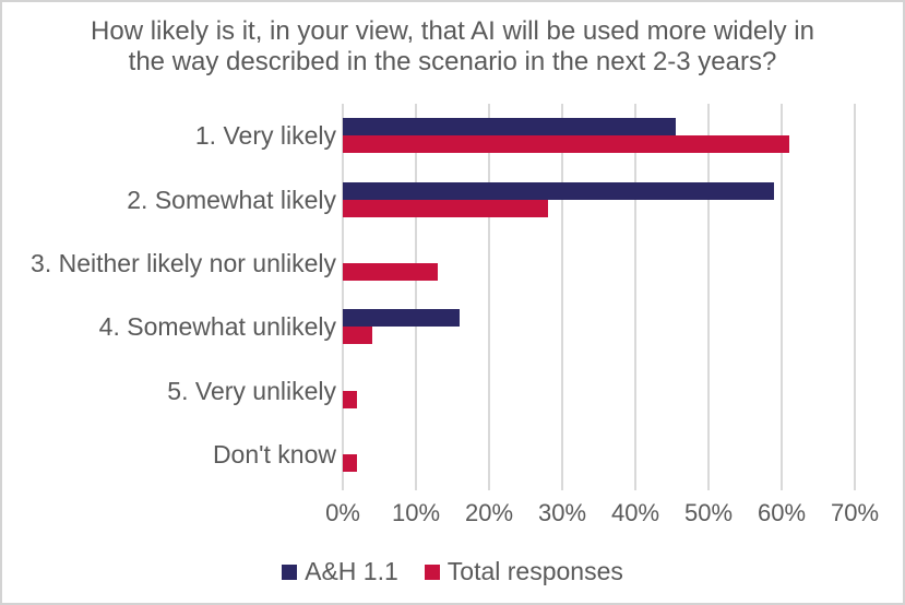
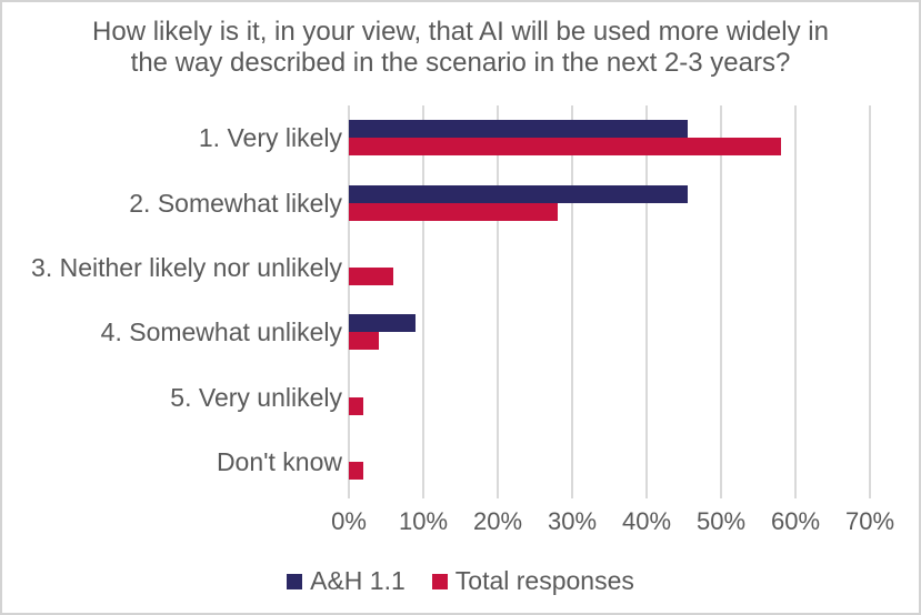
Total responses/1. Very likely: 61% -> 58%
A&H 1.1/2. Somewhat likely: 59% -> 46%
Total responses/3. Neither likely nor unlikely: 13% -> 6%
A&H 1.1/4. Somewhat unlikely: 16% -> 9%
